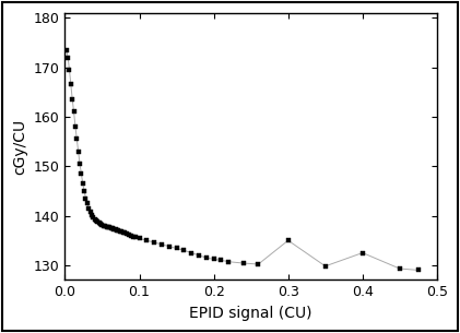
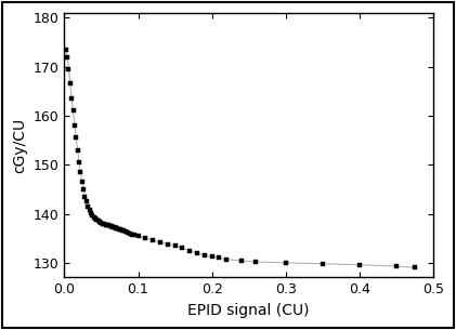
0.3: 135.0 -> 130.0
0.4: 132.5 -> 129.6
